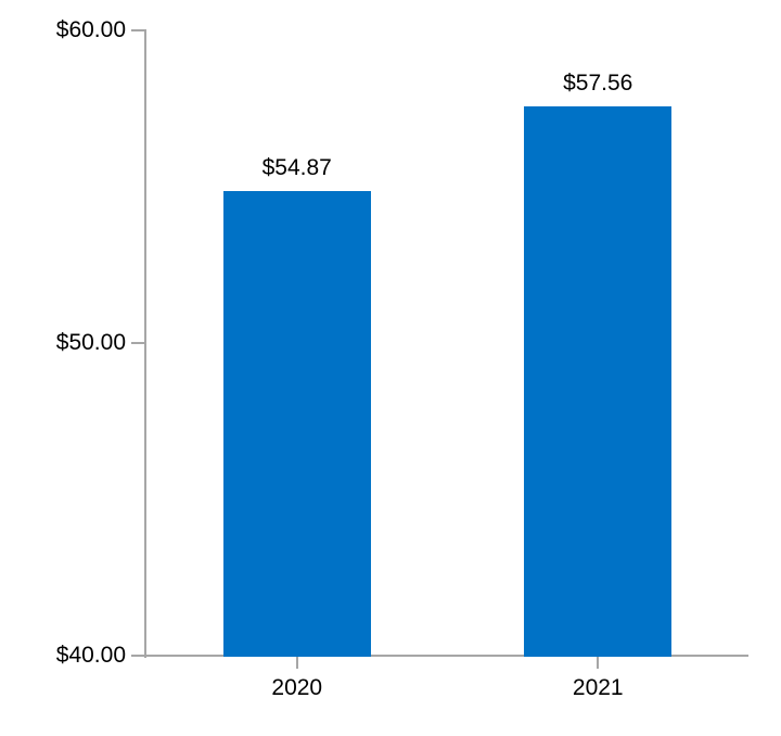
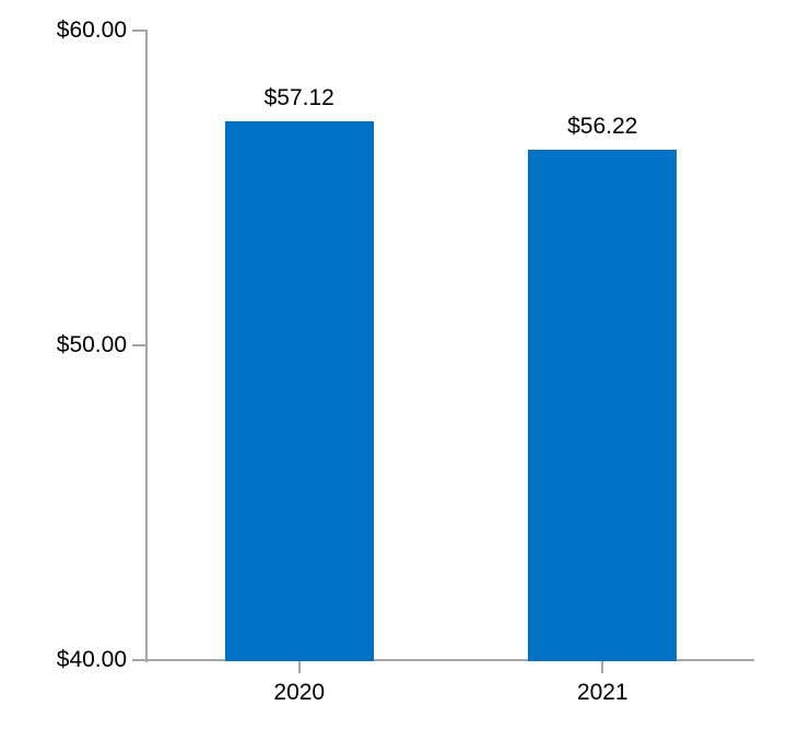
2020: $54.87 -> $57.12
2021: $57.56 -> $56.22
